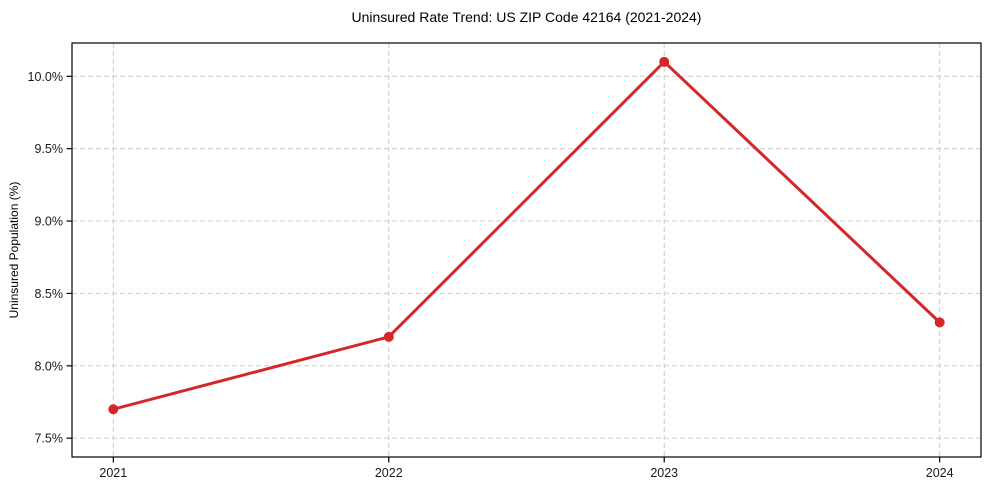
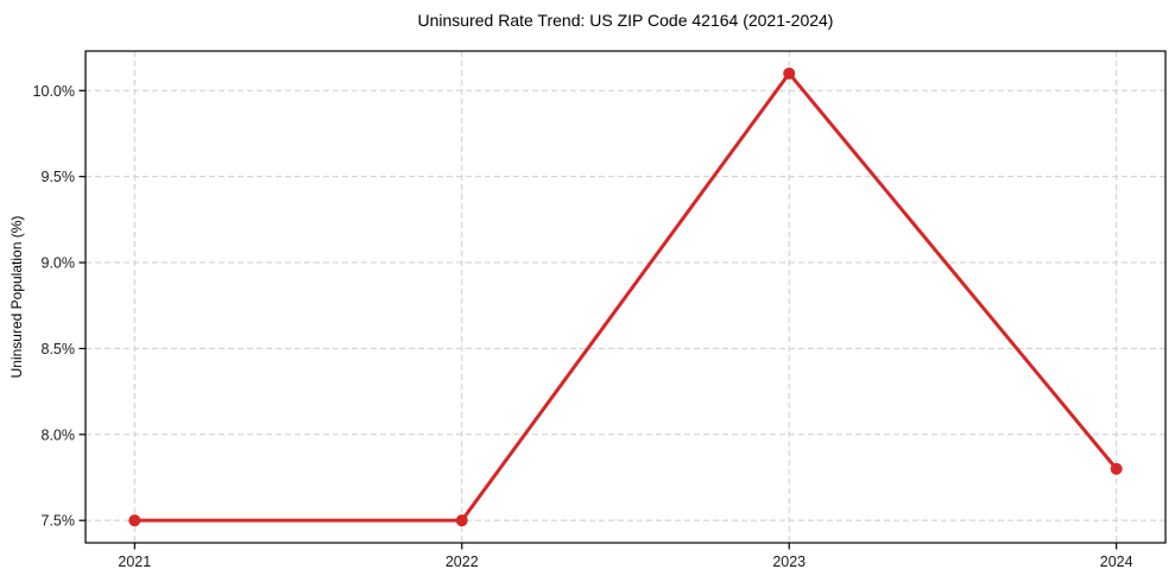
2021: 7.7% -> 7.5%
2022: 8.2% -> 7.5%
2024: 8.3% -> 7.8%
